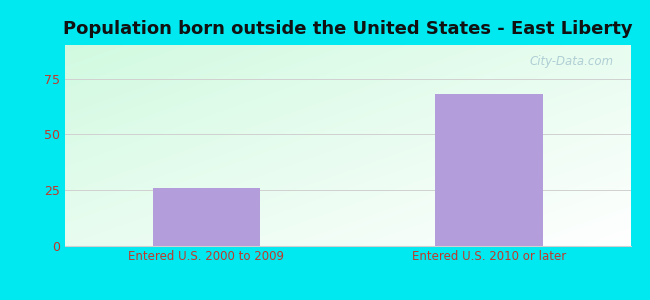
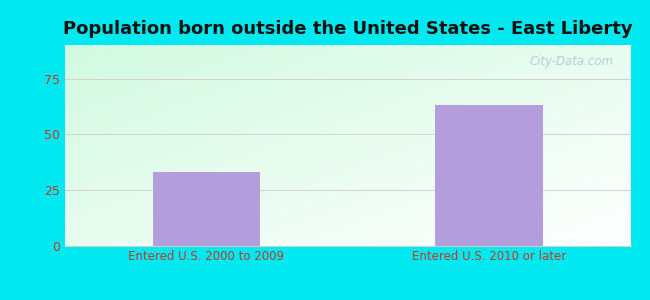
Entered U.S. 2000 to 2009: 26 -> 33
Entered U.S. 2010 or later: 68 -> 63
